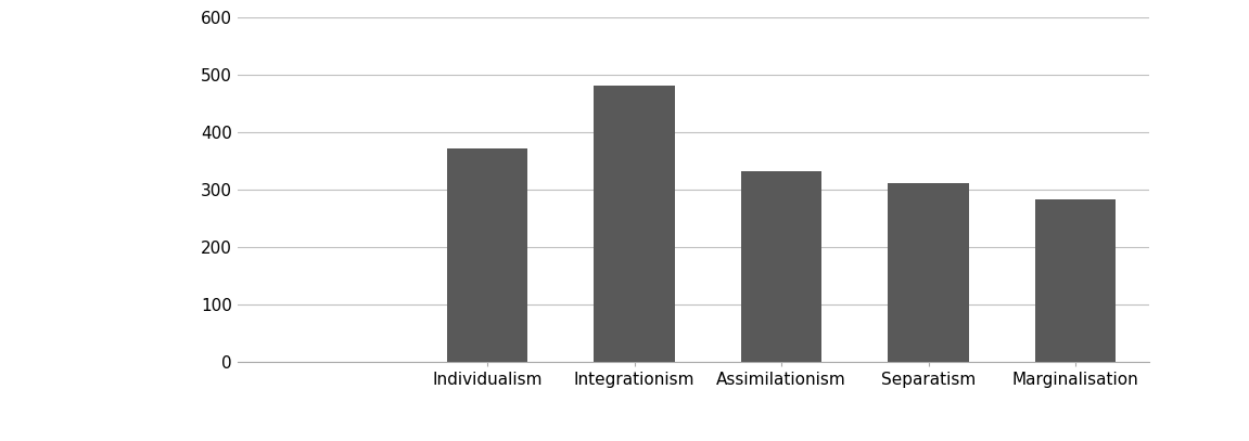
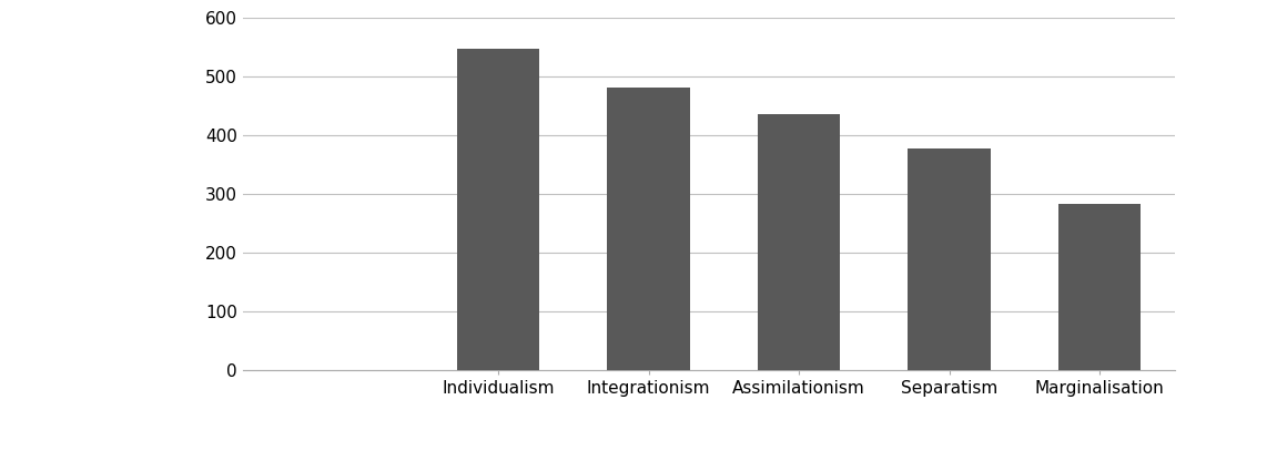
Individualism: 372 -> 547
Assimilationism: 332 -> 437
Separatism: 312 -> 378
